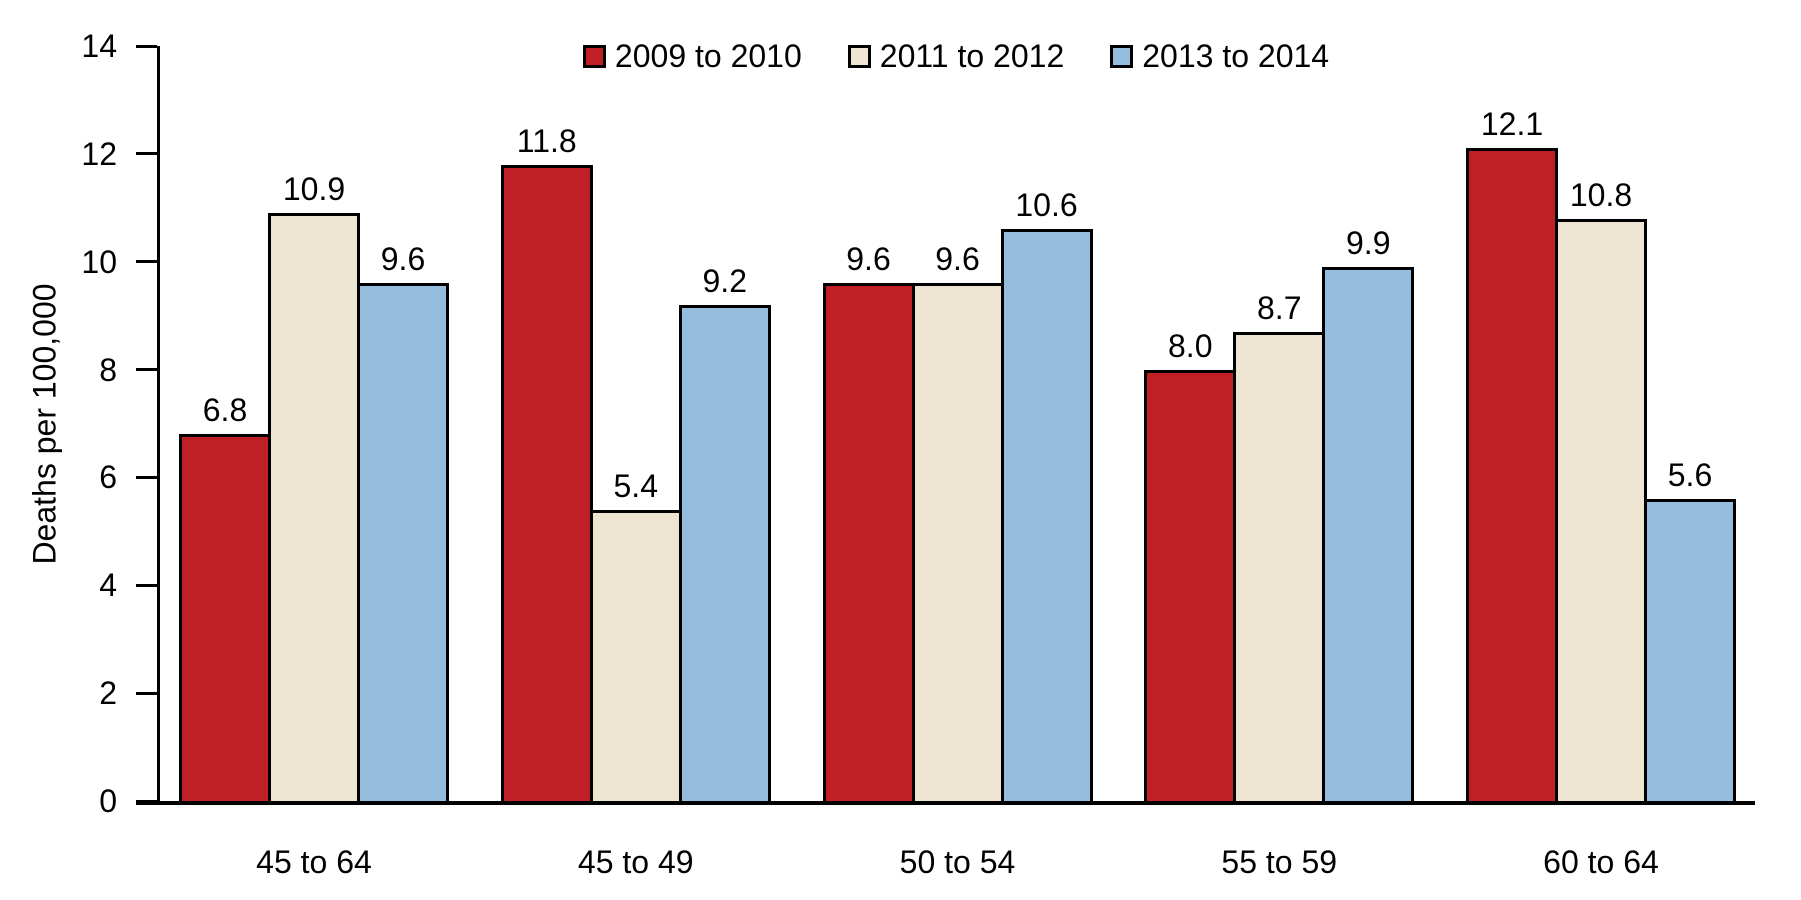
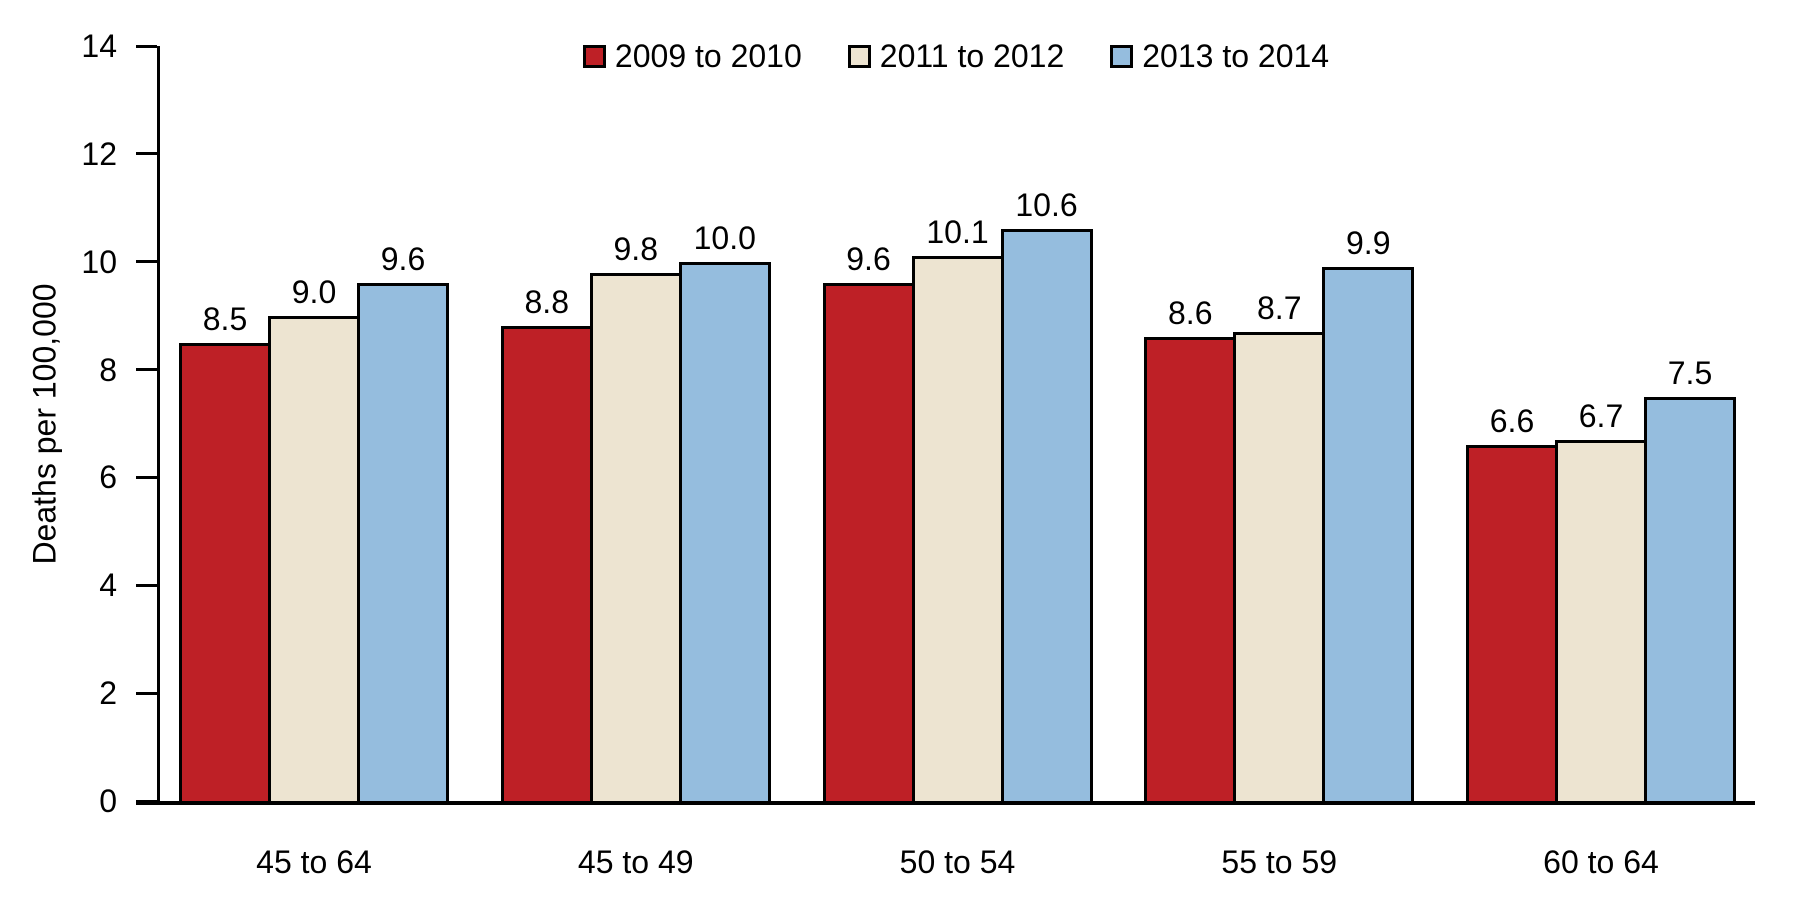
2009 to 2010/45 to 64: 6.8 -> 8.5
2011 to 2012/45 to 64: 10.9 -> 9.0
2009 to 2010/45 to 49: 11.8 -> 8.8
2011 to 2012/45 to 49: 5.4 -> 9.8
2013 to 2014/45 to 49: 9.2 -> 10.0
2011 to 2012/50 to 54: 9.6 -> 10.1
2009 to 2010/55 to 59: 8.0 -> 8.6
2009 to 2010/60 to 64: 12.1 -> 6.6
2011 to 2012/60 to 64: 10.8 -> 6.7
2013 to 2014/60 to 64: 5.6 -> 7.5
